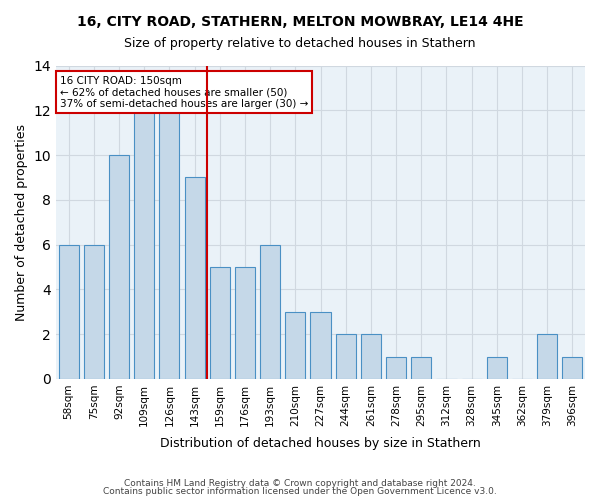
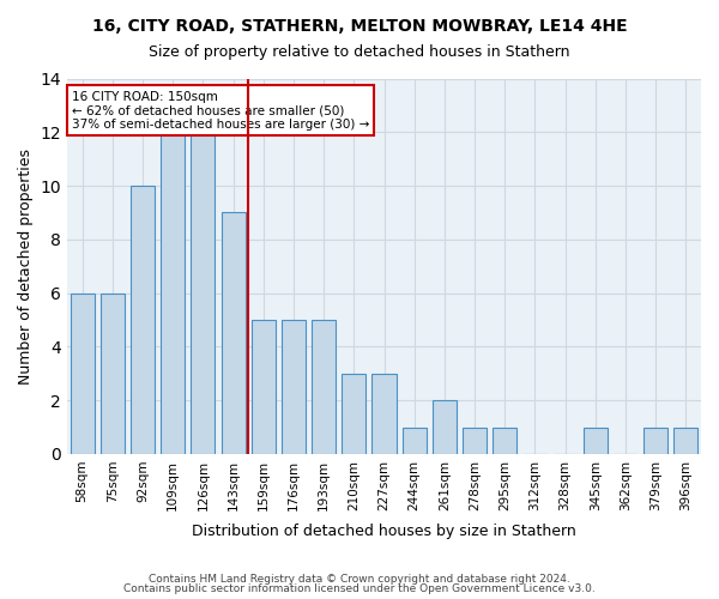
193sqm: 6 -> 5
244sqm: 2 -> 1
379sqm: 2 -> 1
